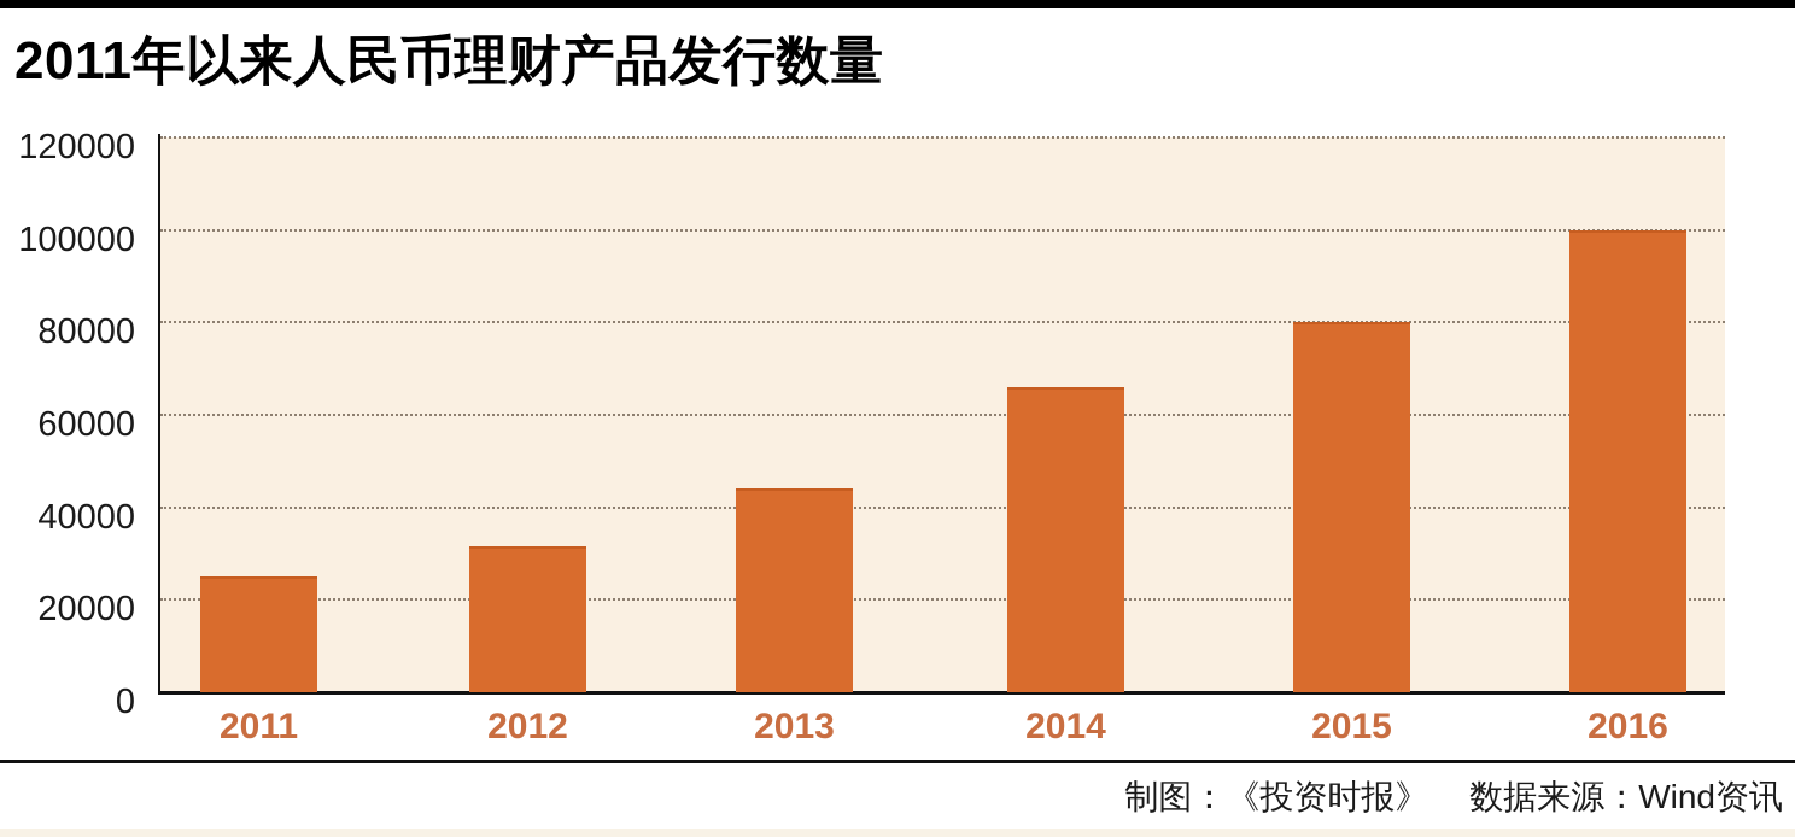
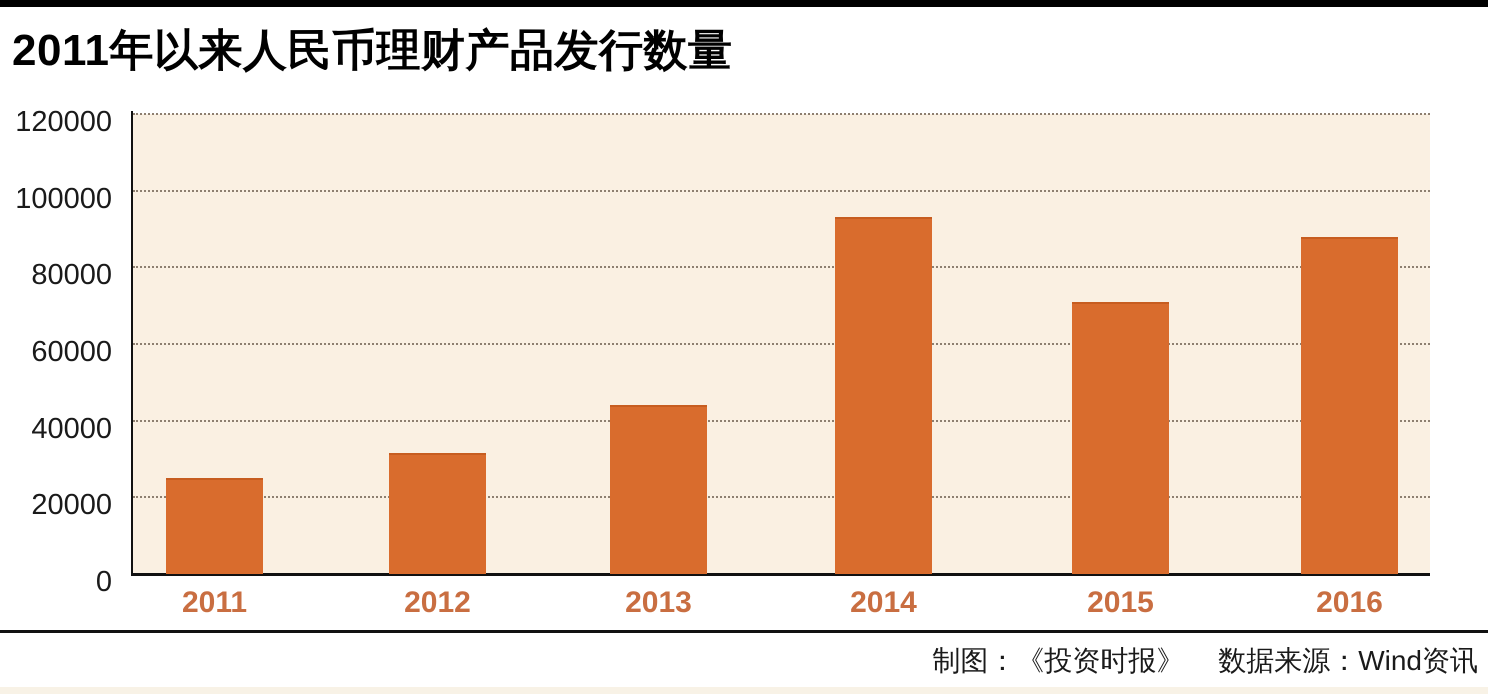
2014: 66000 -> 93000
2015: 80000 -> 71000
2016: 100000 -> 88000
